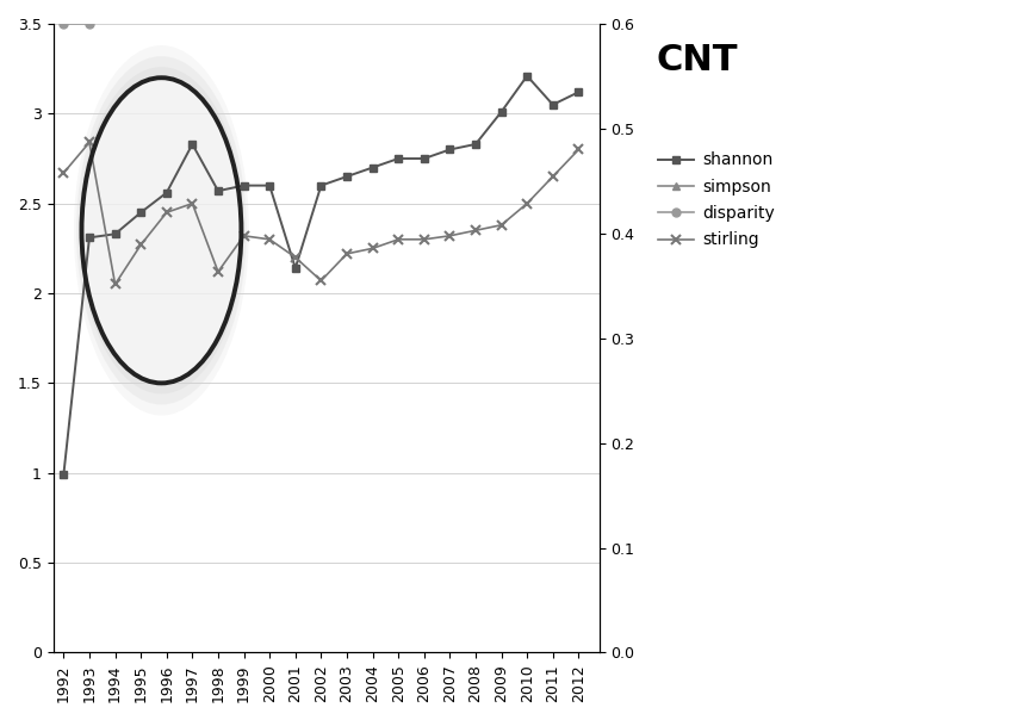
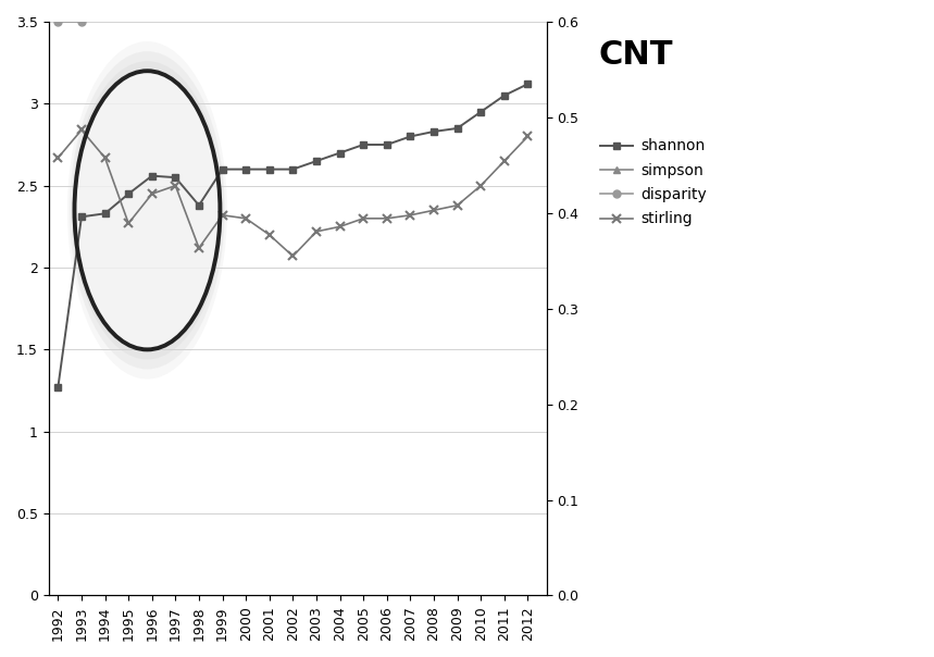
shannon/1992: 0.99 -> 1.27
stirling/1994: 2.05 -> 2.67
shannon/1997: 2.83 -> 2.55
shannon/1998: 2.57 -> 2.38
shannon/2001: 2.14 -> 2.60
shannon/2009: 3.01 -> 2.85
shannon/2010: 3.21 -> 2.95
